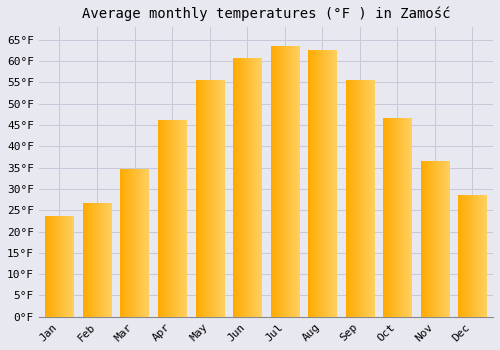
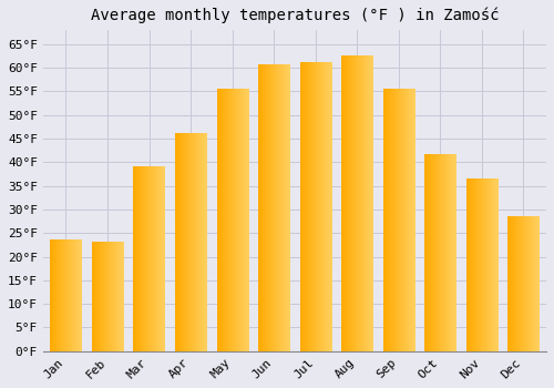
Feb: 26.5°F -> 23.0°F
Mar: 34.5°F -> 39.0°F
Jul: 63.5°F -> 61.0°F
Oct: 46.5°F -> 41.5°F
